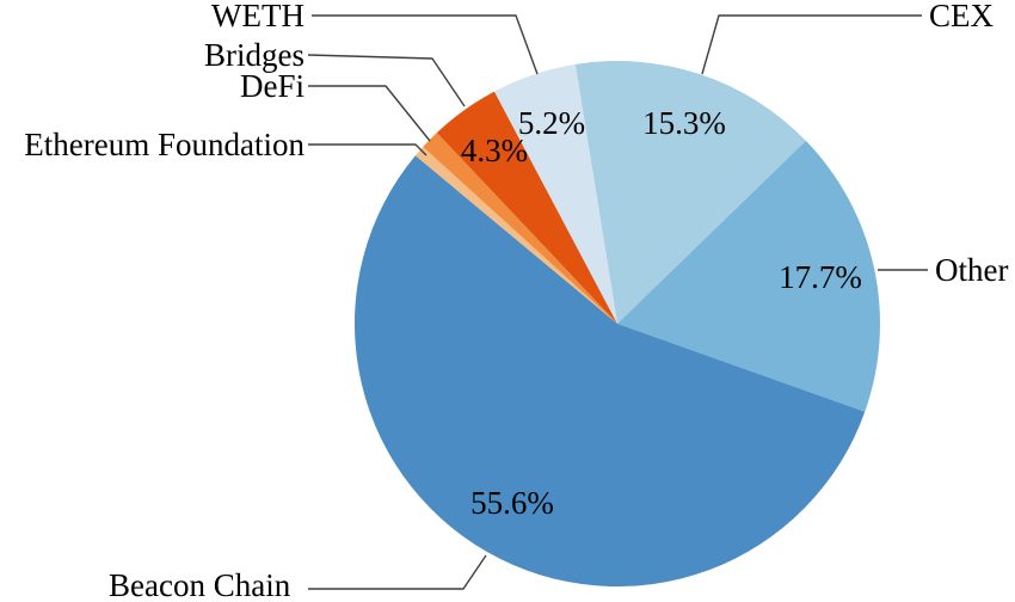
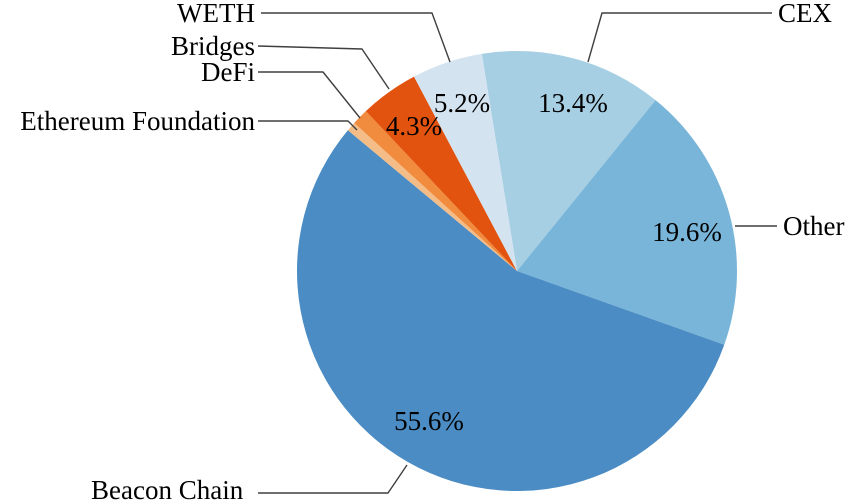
CEX: 15.3% -> 13.4%
Other: 17.7% -> 19.6%
